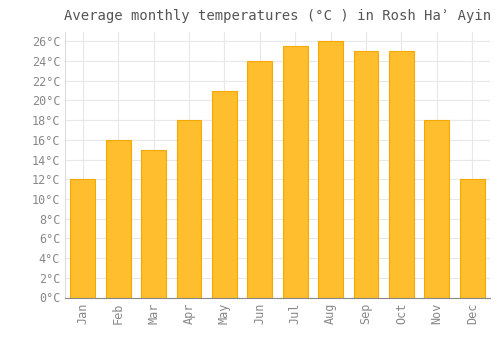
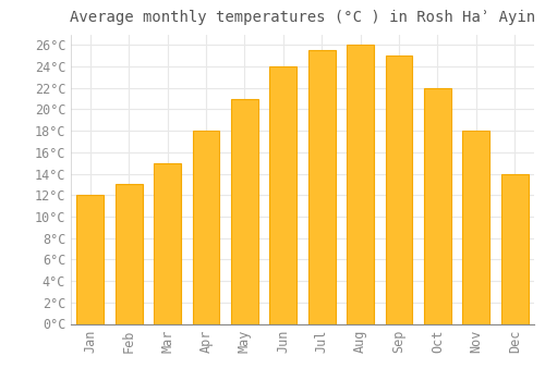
Feb: 16.0°C -> 13.0°C
Oct: 25.0°C -> 22.0°C
Dec: 12.0°C -> 14.0°C
